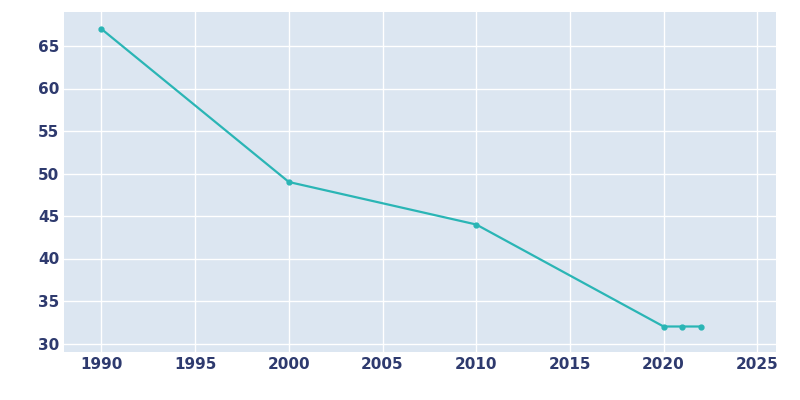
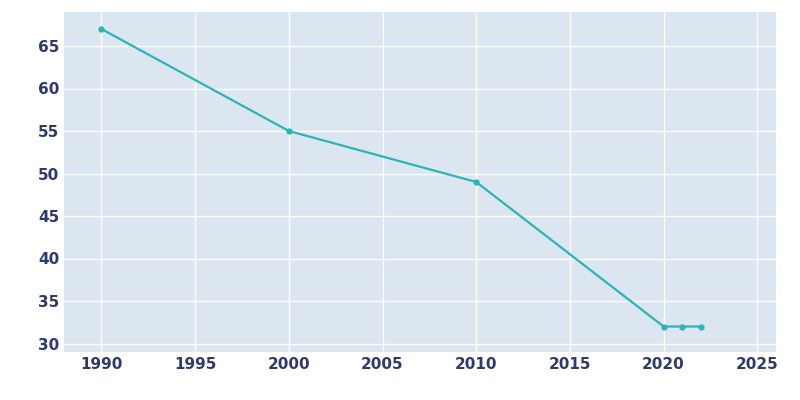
2000: 49 -> 55
2010: 44 -> 49
